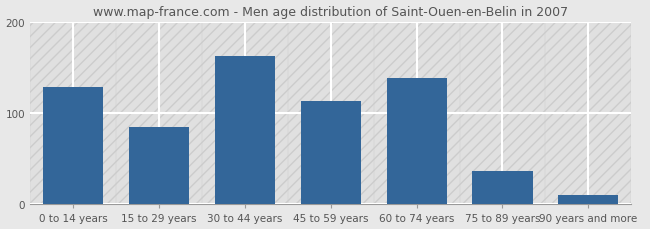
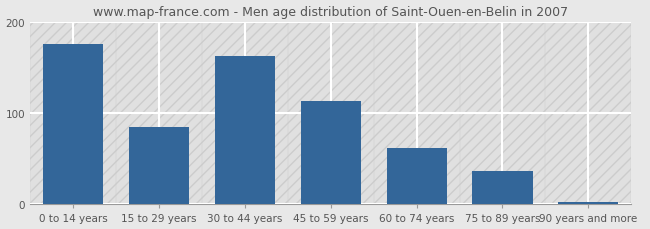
0 to 14 years: 128 -> 175
60 to 74 years: 138 -> 62
90 years and more: 10 -> 3
